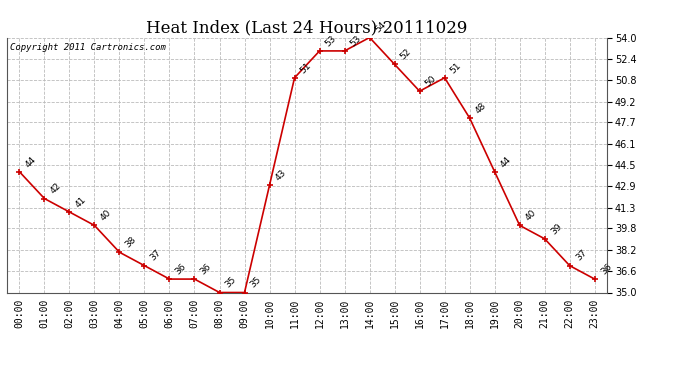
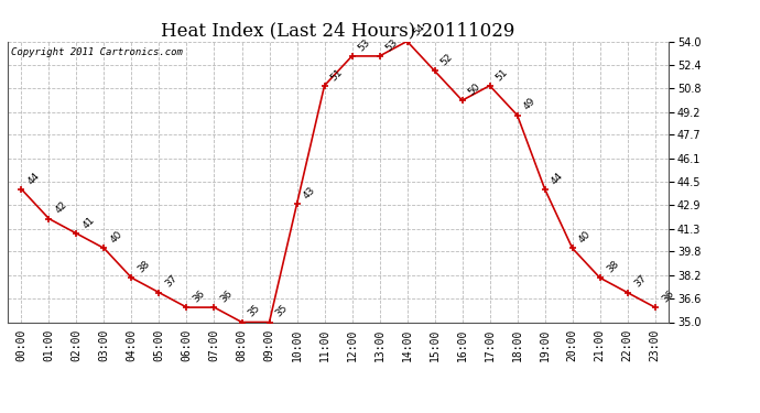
18:00: 48 -> 49
21:00: 39 -> 38
